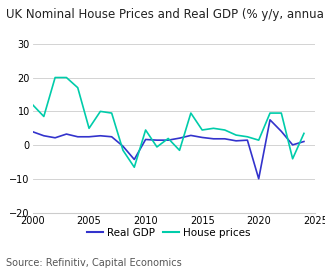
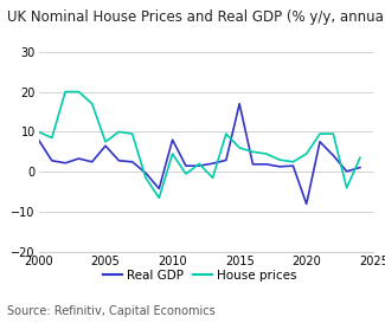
Real GDP/2000: 4.0 -> 8.0
House prices/2000: 12.0 -> 10.0
Real GDP/2005: 2.5 -> 6.5
House prices/2005: 5.0 -> 7.5
Real GDP/2010: 1.7 -> 8.0
Real GDP/2015: 2.3 -> 17.0
House prices/2015: 4.5 -> 6.0
Real GDP/2020: -9.9 -> -8.0
House prices/2020: 1.5 -> 4.5
